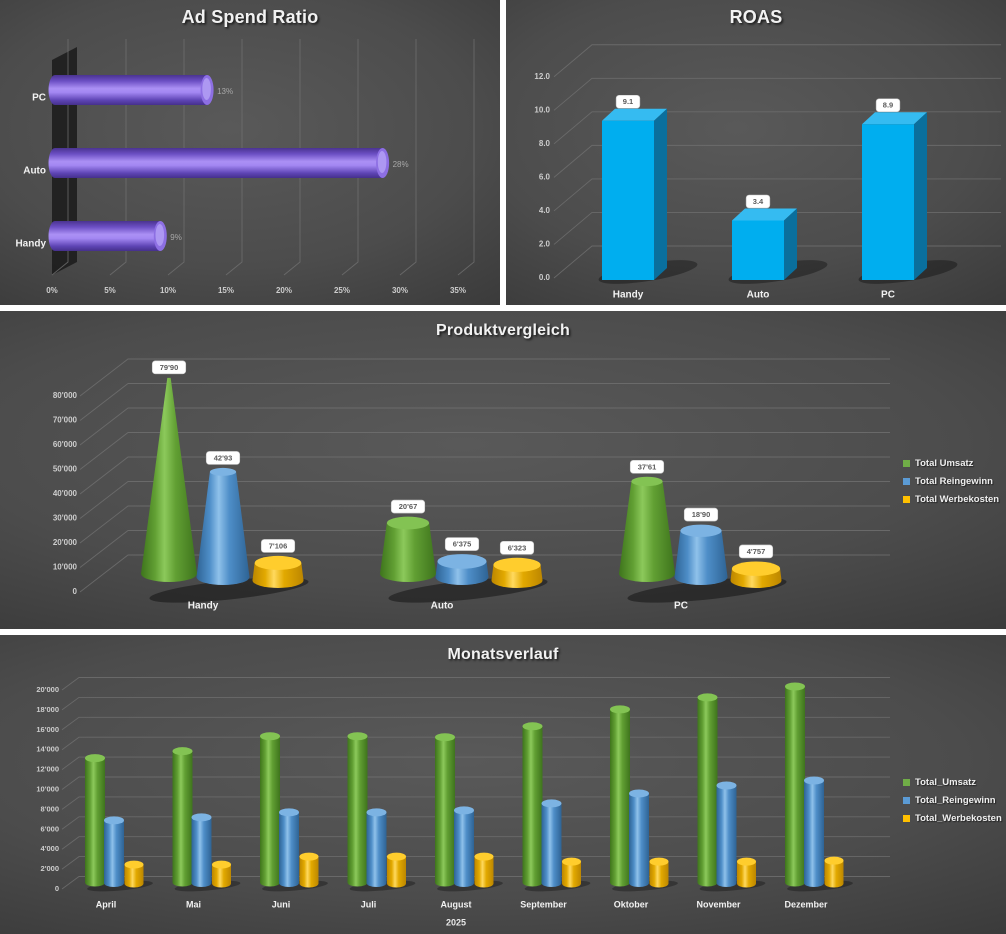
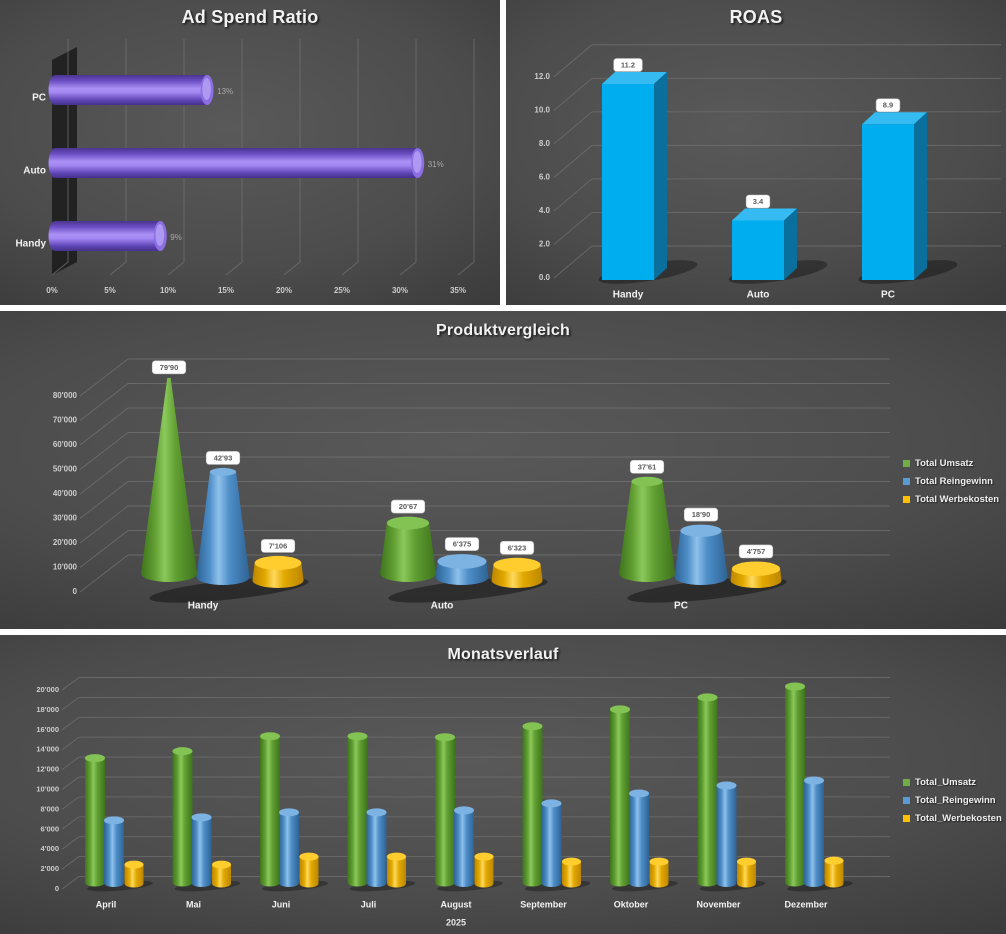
Ad Spend Ratio/Auto: 28% -> 31%
ROAS/Handy: 9.1 -> 11.2
